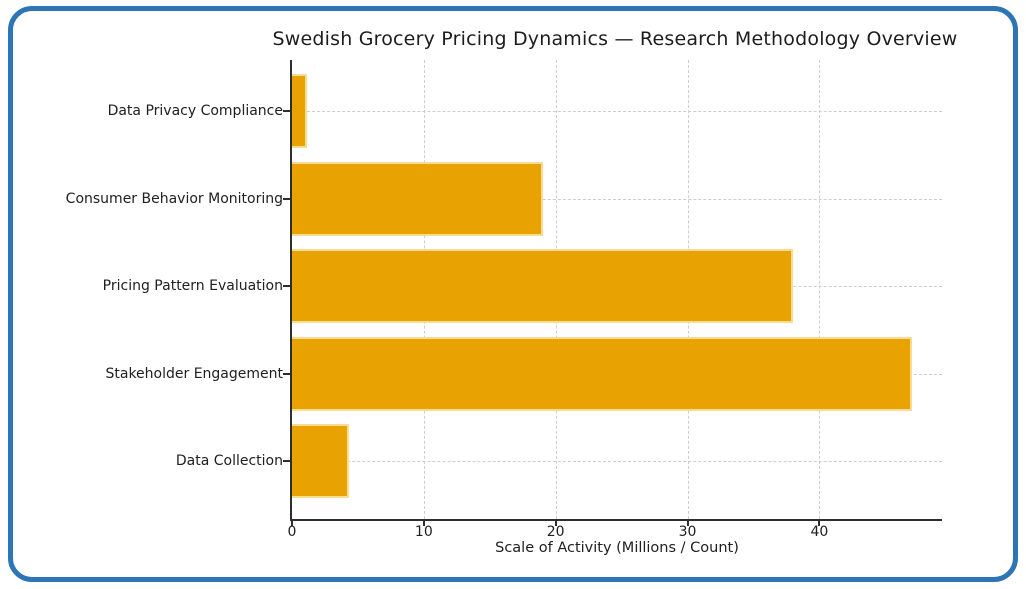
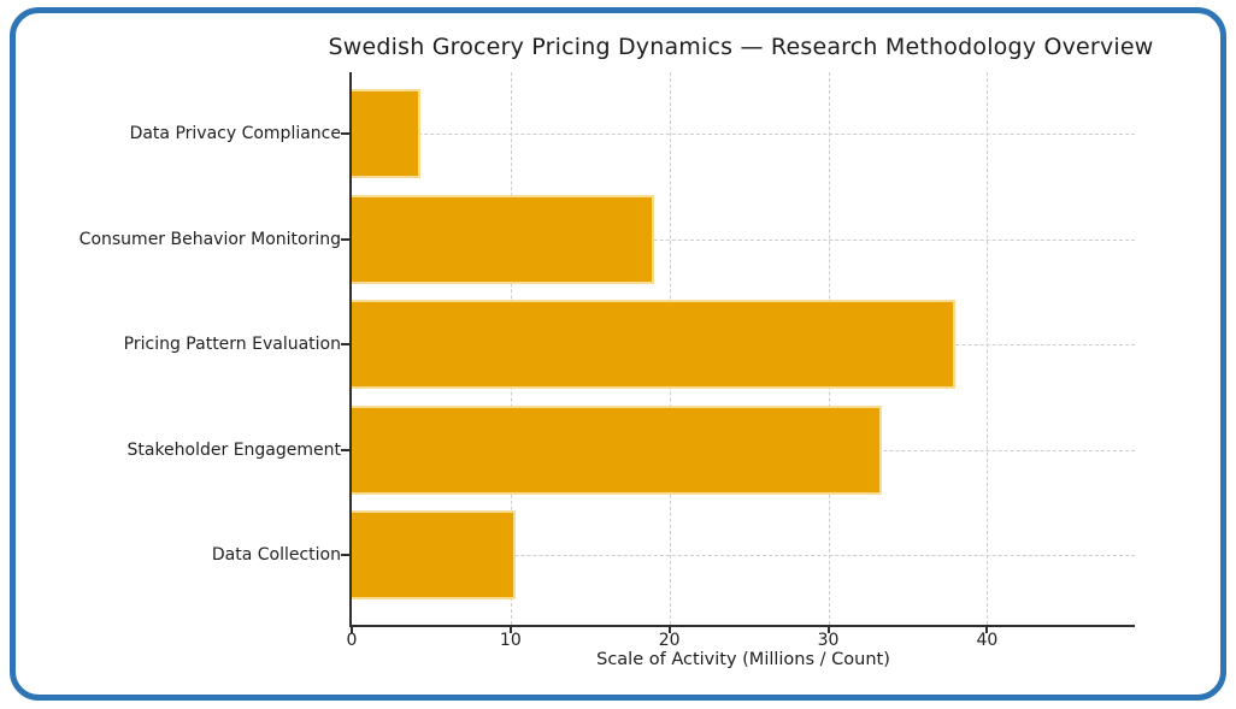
Data Privacy Compliance: 1.1 -> 4.3
Stakeholder Engagement: 47.0 -> 33.4
Data Collection: 4.3 -> 10.3
